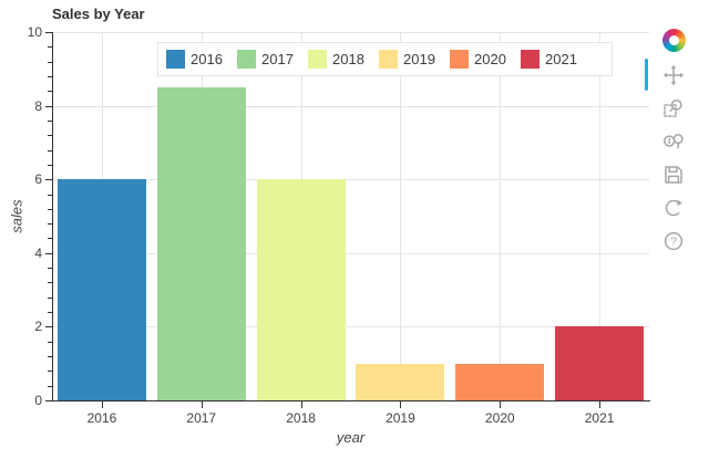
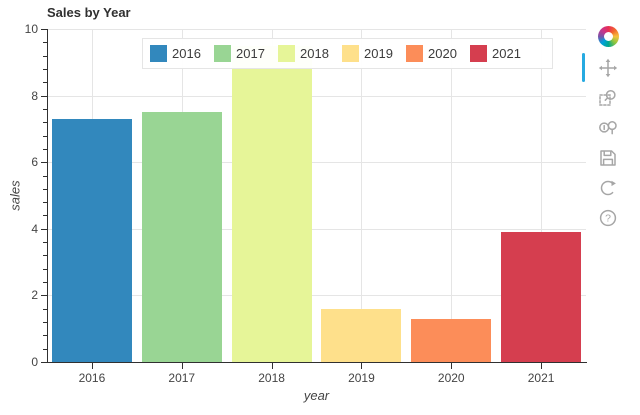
2016: 6.0 -> 7.3
2017: 8.5 -> 7.5
2018: 6.0 -> 9.5
2019: 1.0 -> 1.6
2020: 1.0 -> 1.3
2021: 2.0 -> 3.9
